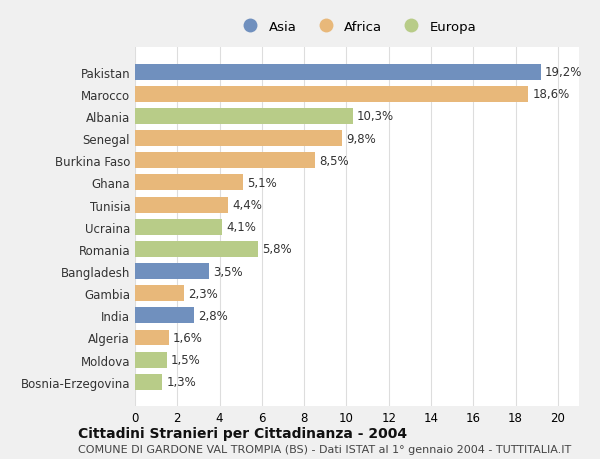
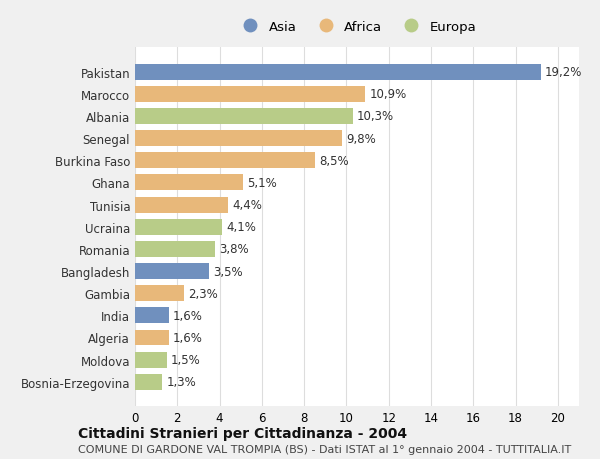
Marocco: 18,6% -> 10,9%
Romania: 5,8% -> 3,8%
India: 2,8% -> 1,6%
